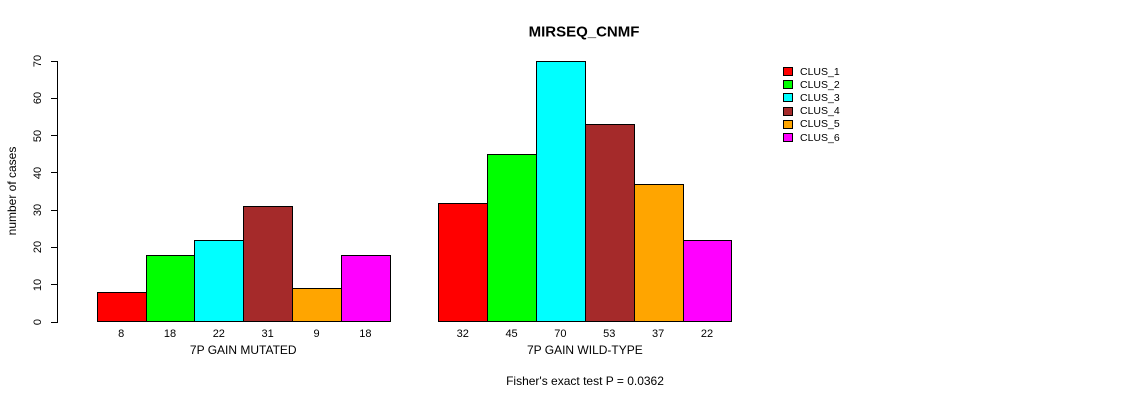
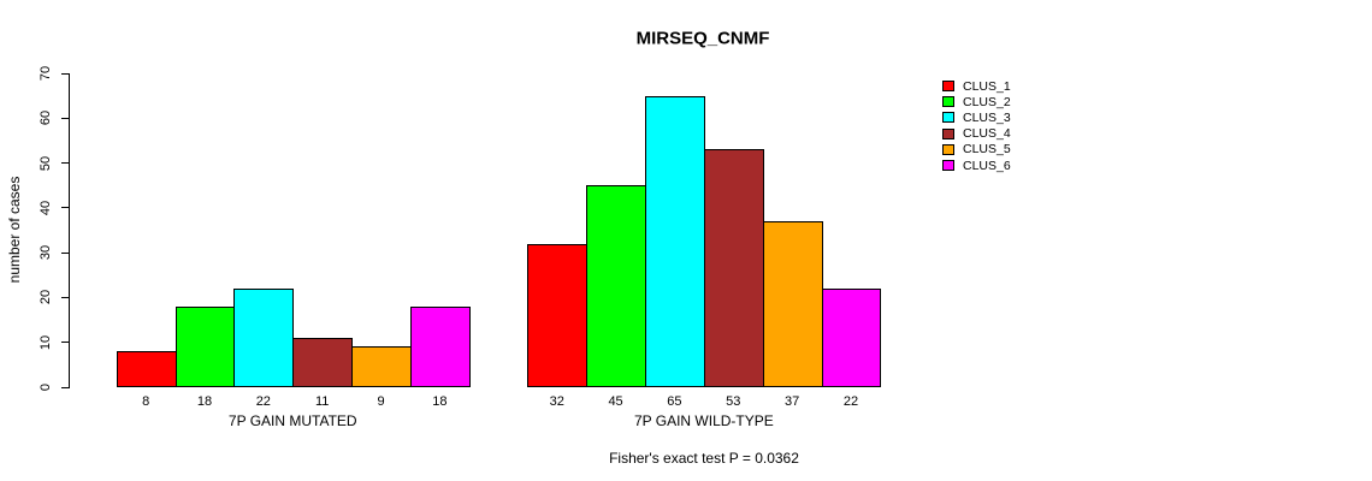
CLUS_4/7P GAIN MUTATED: 31 -> 11
CLUS_3/7P GAIN WILD-TYPE: 70 -> 65
